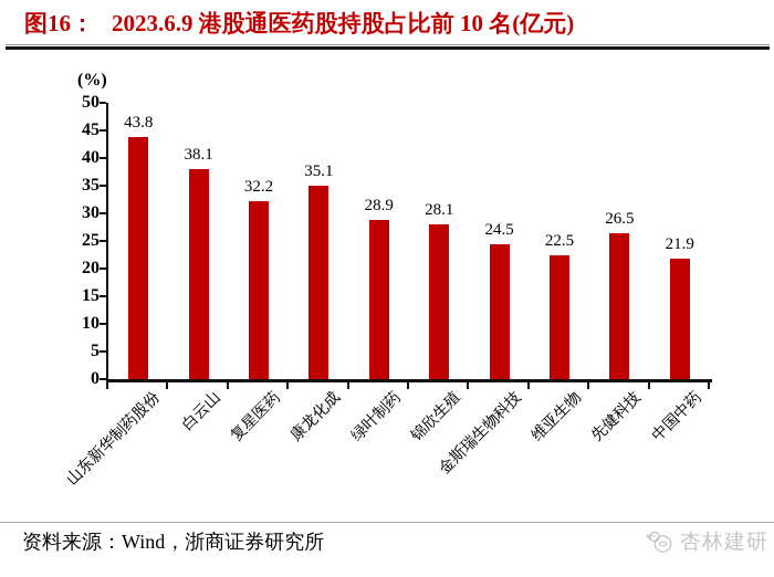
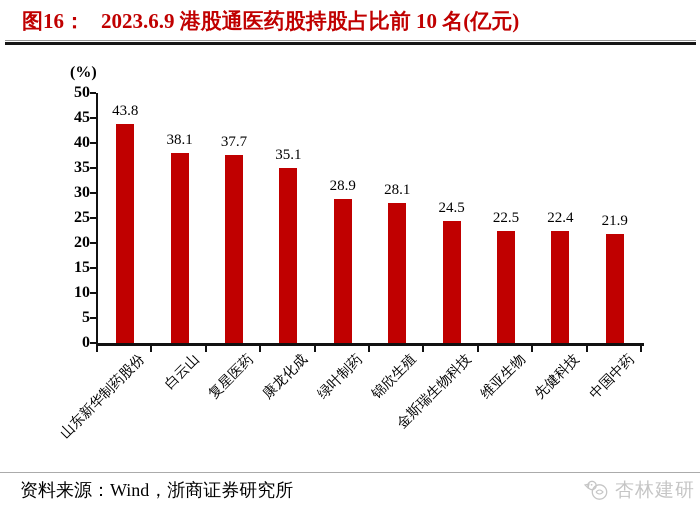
复星医药: 32.2 -> 37.7
先健科技: 26.5 -> 22.4
